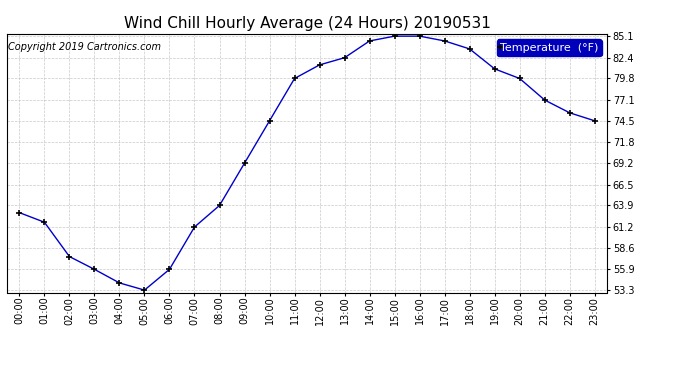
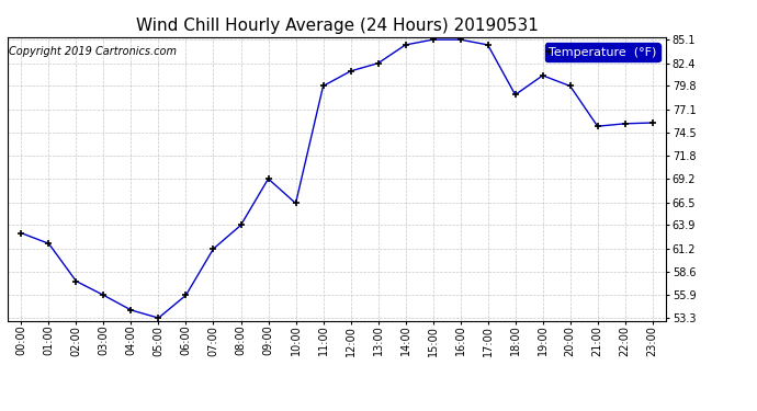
10:00: 74.5 -> 66.4
18:00: 83.5 -> 78.8
21:00: 77.1 -> 75.2
23:00: 74.5 -> 75.6
